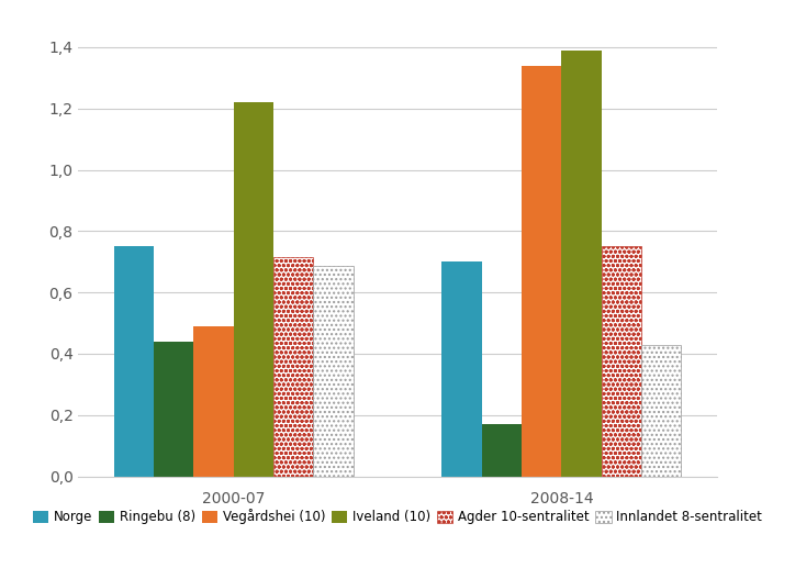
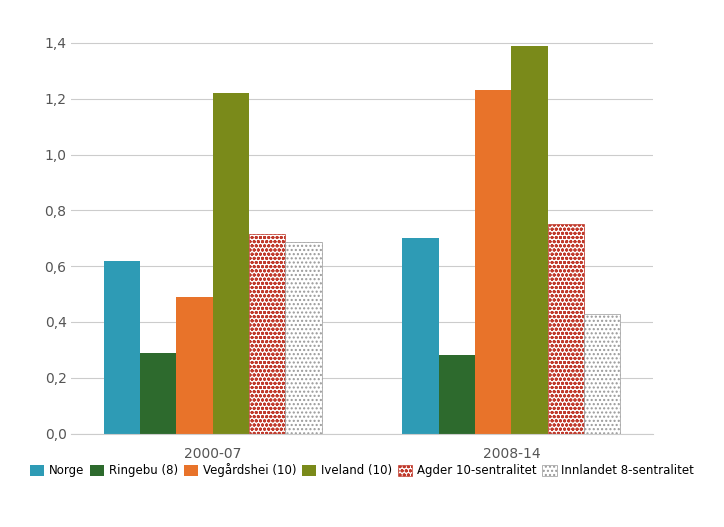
Norge/2000-07: 0,75 -> 0,62
Ringebu (8)/2000-07: 0,44 -> 0,29
Ringebu (8)/2008-14: 0,17 -> 0,28
Vegårdshei (10)/2008-14: 1,34 -> 1,23
